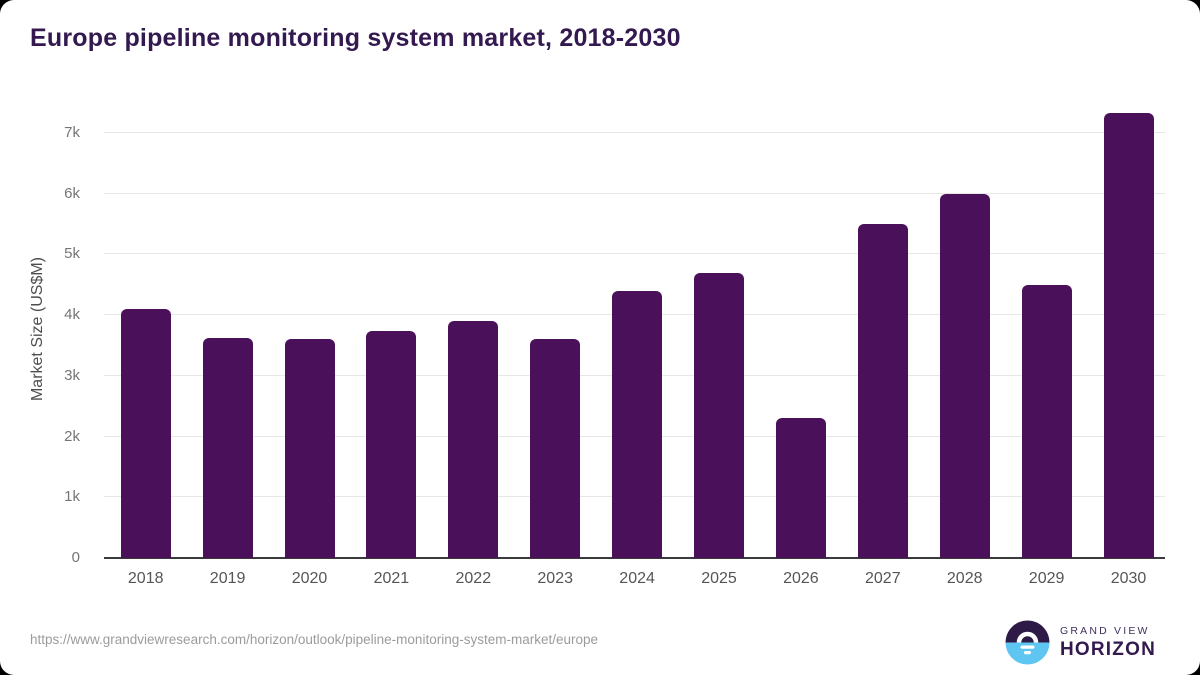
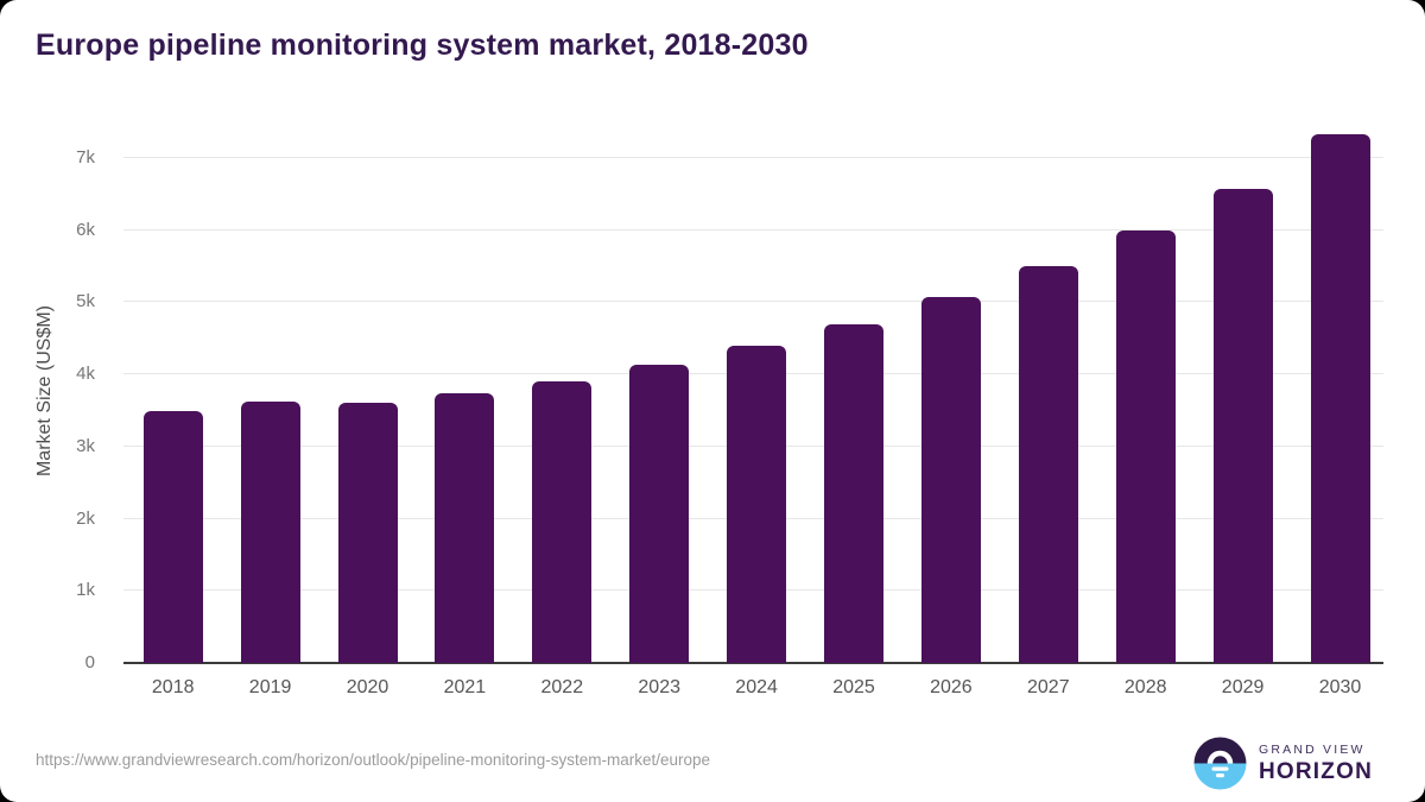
2018: 4.1k -> 3.5k
2023: 3.6k -> 4.1k
2026: 2.3k -> 5.1k
2029: 4.5k -> 6.6k
